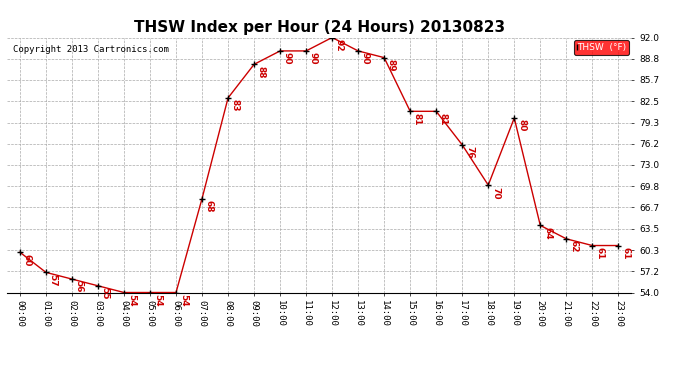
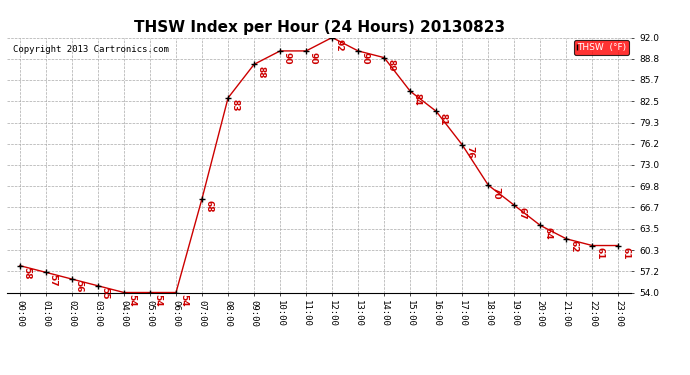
00:00: 60 -> 58
15:00: 81 -> 84
19:00: 80 -> 67
